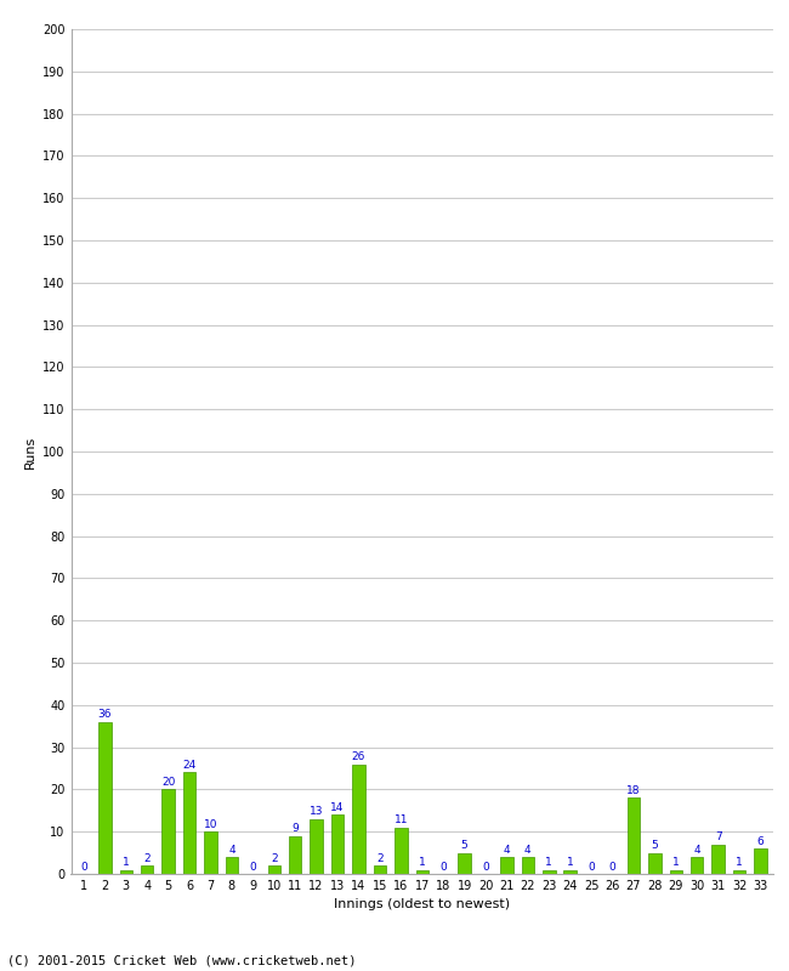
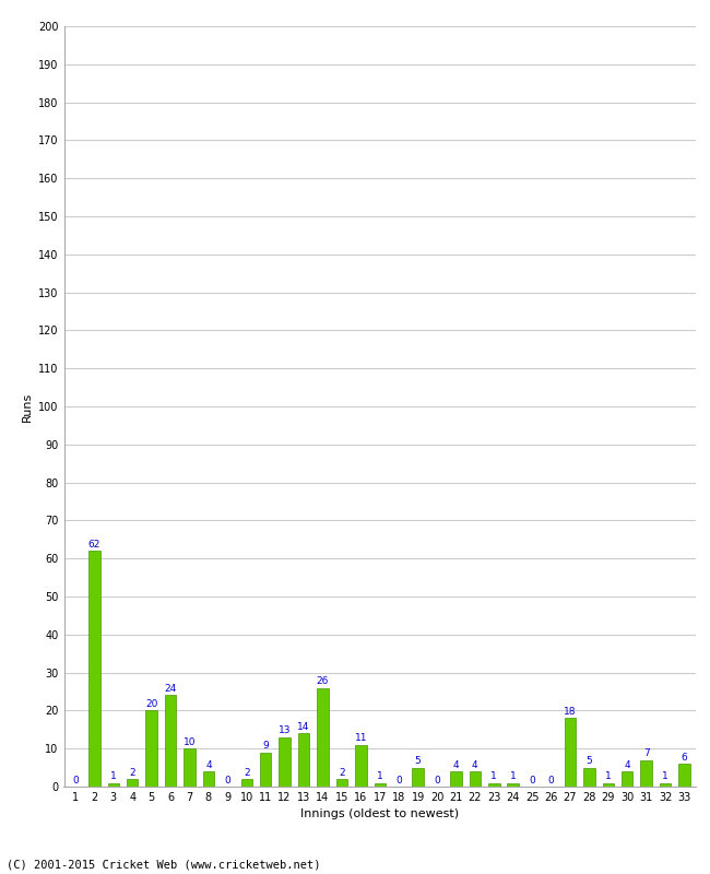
2: 36 -> 62
